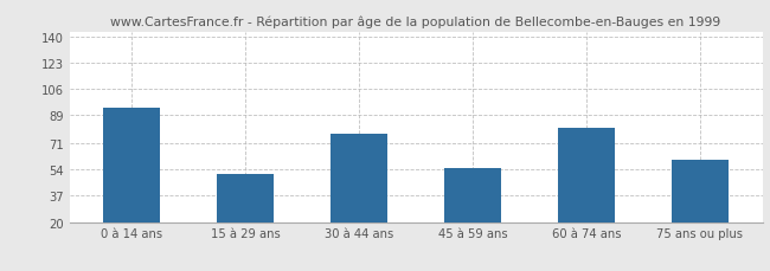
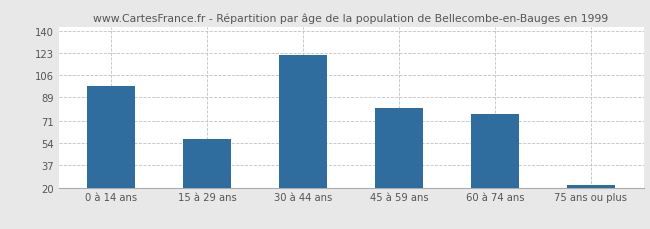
0 à 14 ans: 94 -> 98
15 à 29 ans: 51 -> 57
30 à 44 ans: 77 -> 121
45 à 59 ans: 55 -> 81
60 à 74 ans: 81 -> 76
75 ans ou plus: 60 -> 22
